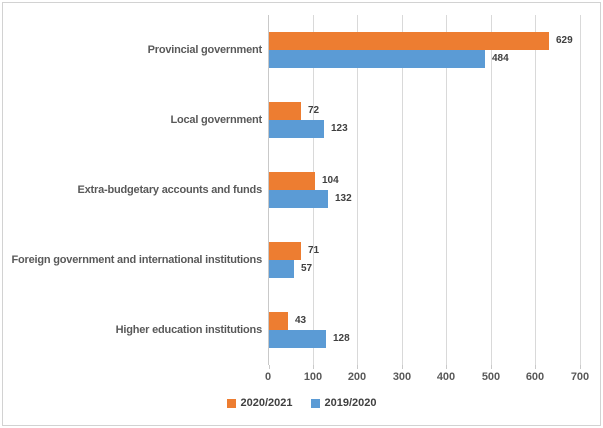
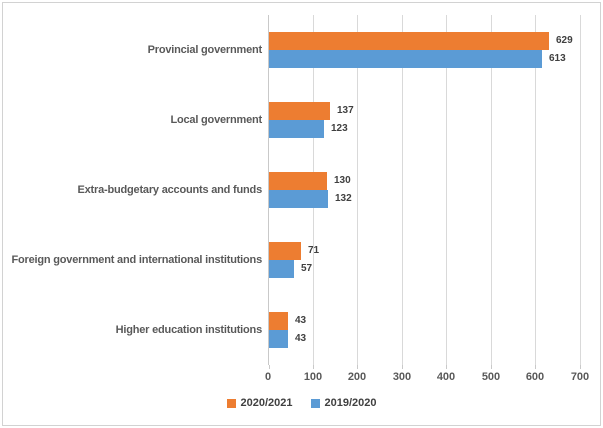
2019/2020/Provincial government: 484 -> 613
2020/2021/Local government: 72 -> 137
2020/2021/Extra-budgetary accounts and funds: 104 -> 130
2019/2020/Higher education institutions: 128 -> 43
